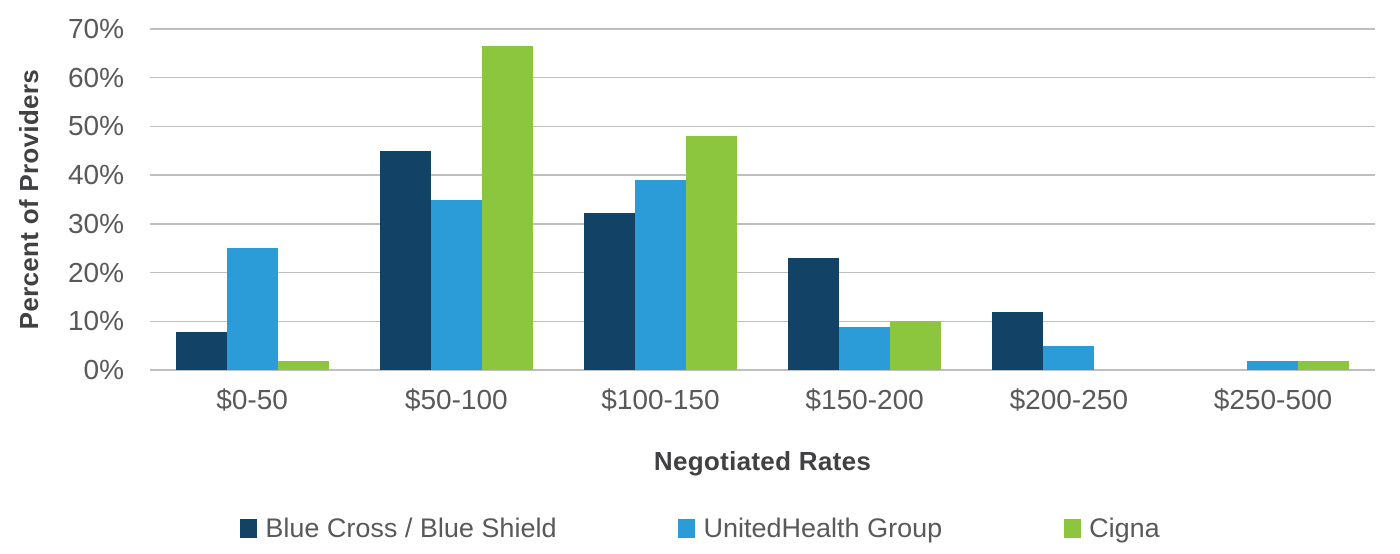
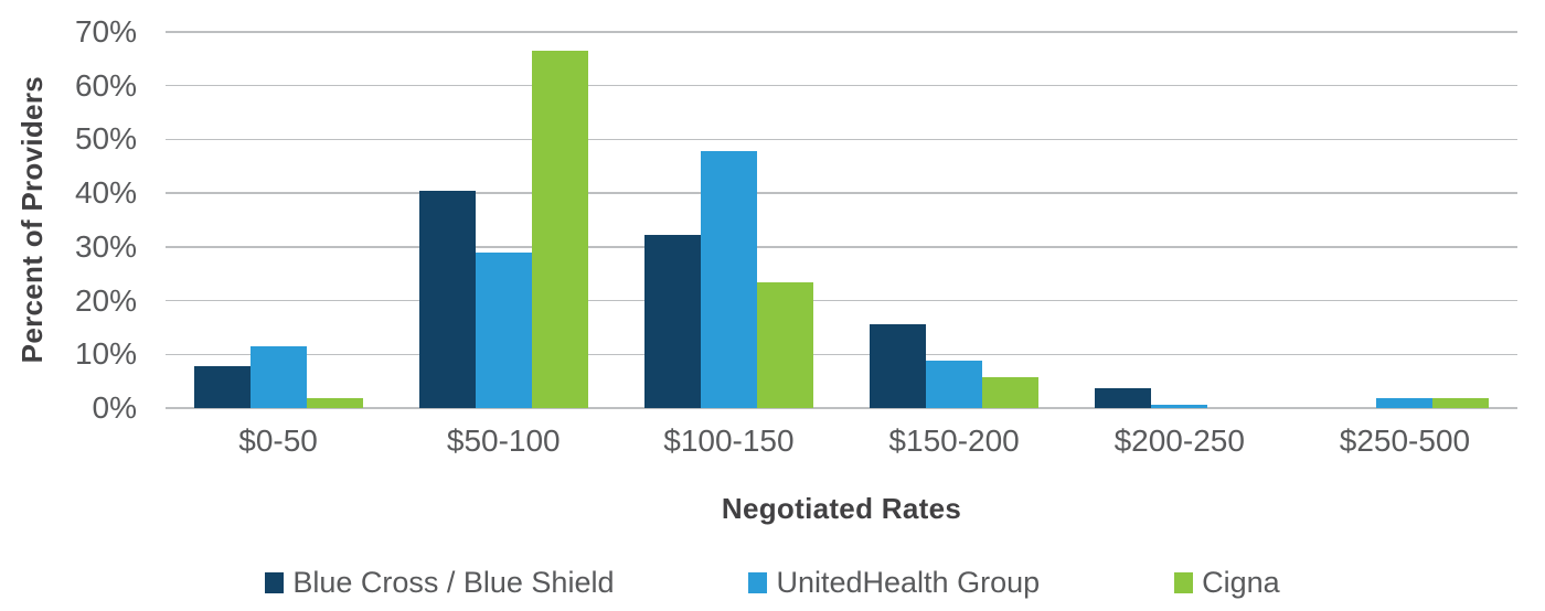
UnitedHealth Group/$0-50: 25% -> 12%
Blue Cross / Blue Shield/$50-100: 45% -> 40%
UnitedHealth Group/$50-100: 35% -> 29%
UnitedHealth Group/$100-150: 39% -> 48%
Cigna/$100-150: 48% -> 24%
Blue Cross / Blue Shield/$150-200: 23% -> 16%
Cigna/$150-200: 10% -> 6%
Blue Cross / Blue Shield/$200-250: 12% -> 4%
UnitedHealth Group/$200-250: 5% -> 1%
